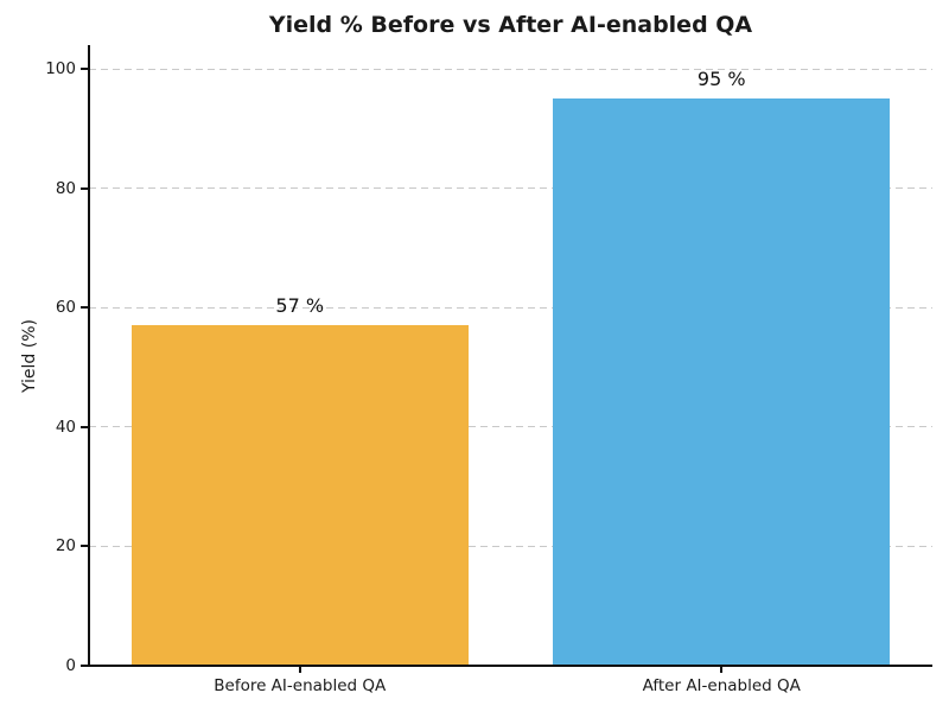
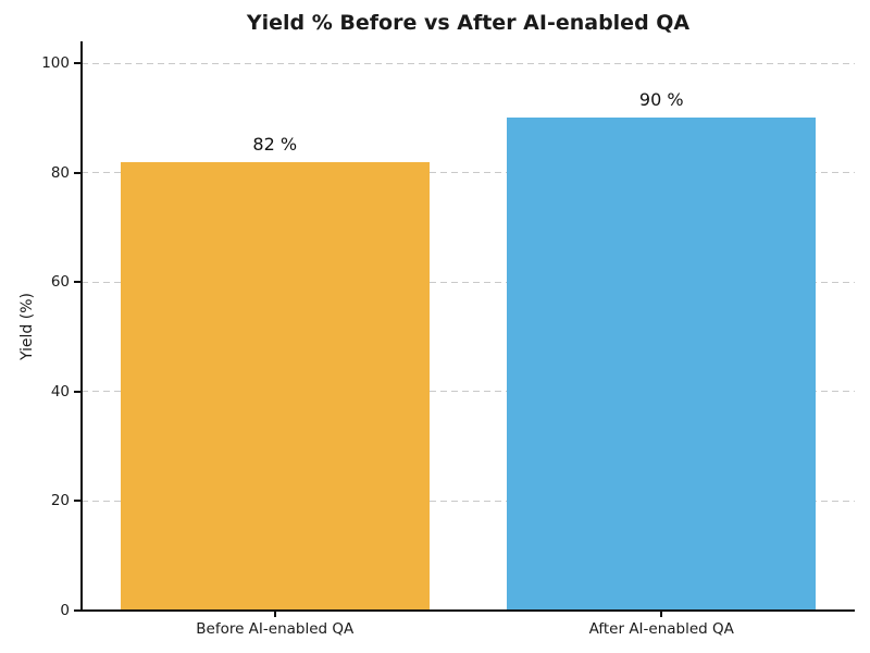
Before AI-enabled QA: 57 -> 82
After AI-enabled QA: 95 -> 90
